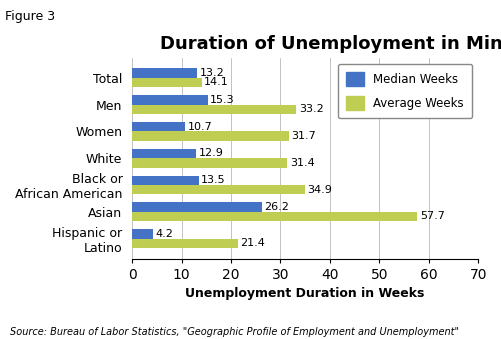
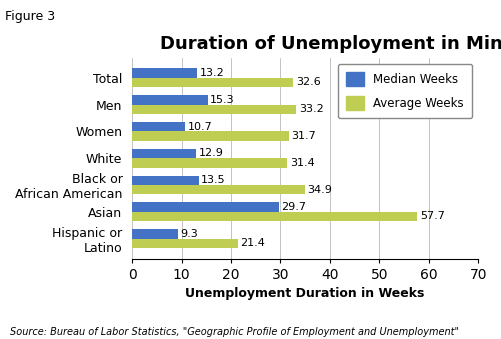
Average Weeks/Total: 14.1 -> 32.6
Median Weeks/Asian: 26.2 -> 29.7
Median Weeks/Hispanic or Latino: 4.2 -> 9.3
